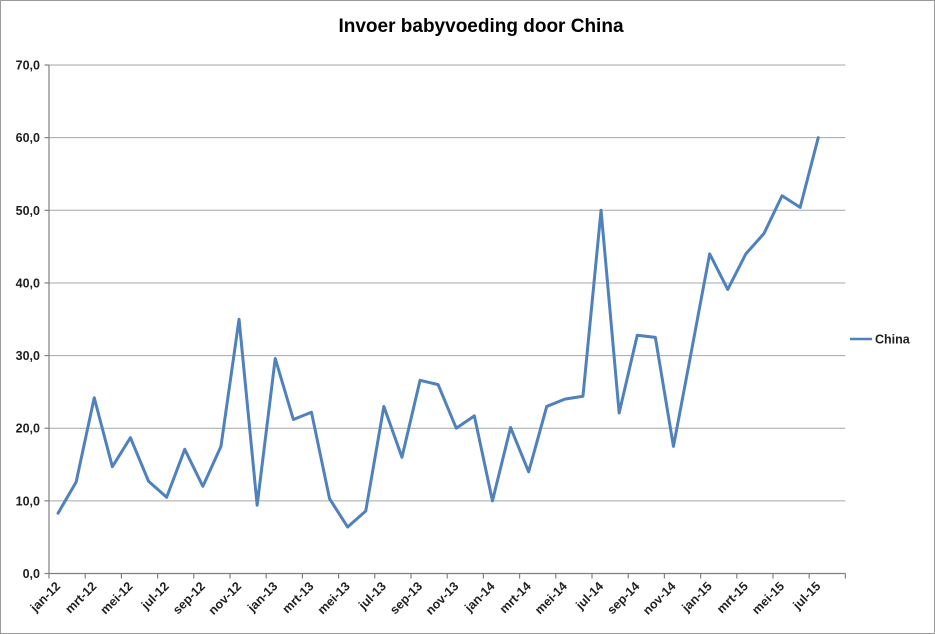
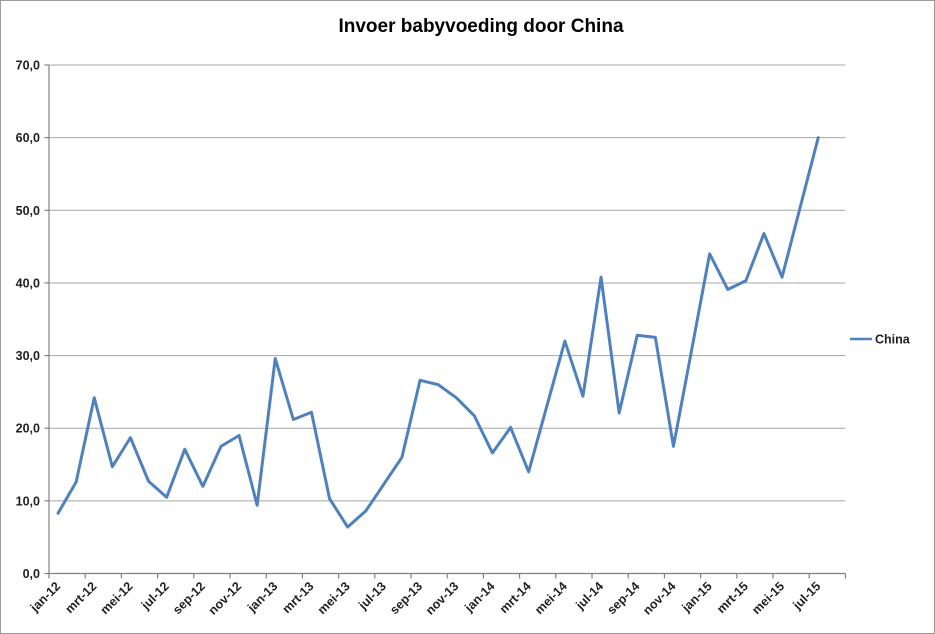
nov-12: 35 -> 19
jul-13: 23 -> 12
nov-13: 20 -> 24
jan-14: 10 -> 17
mei-14: 24 -> 32
jul-14: 50 -> 41
mrt-15: 44 -> 40
mei-15: 52 -> 41
